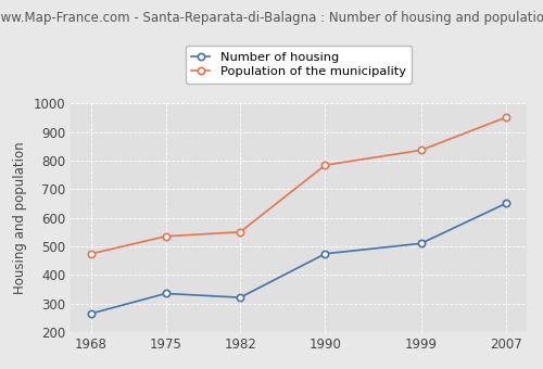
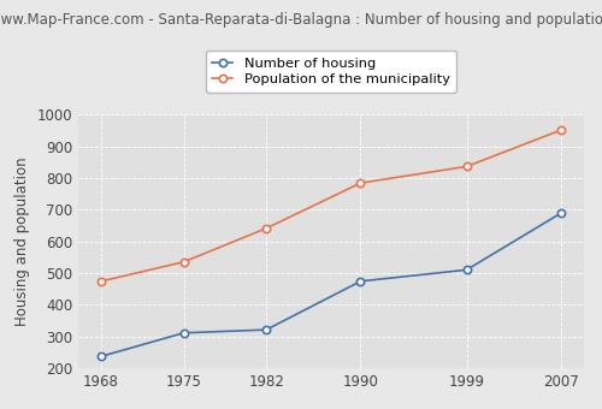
Number of housing/1968: 265 -> 237
Number of housing/1975: 335 -> 311
Population of the municipality/1982: 550 -> 641
Number of housing/2007: 650 -> 689
